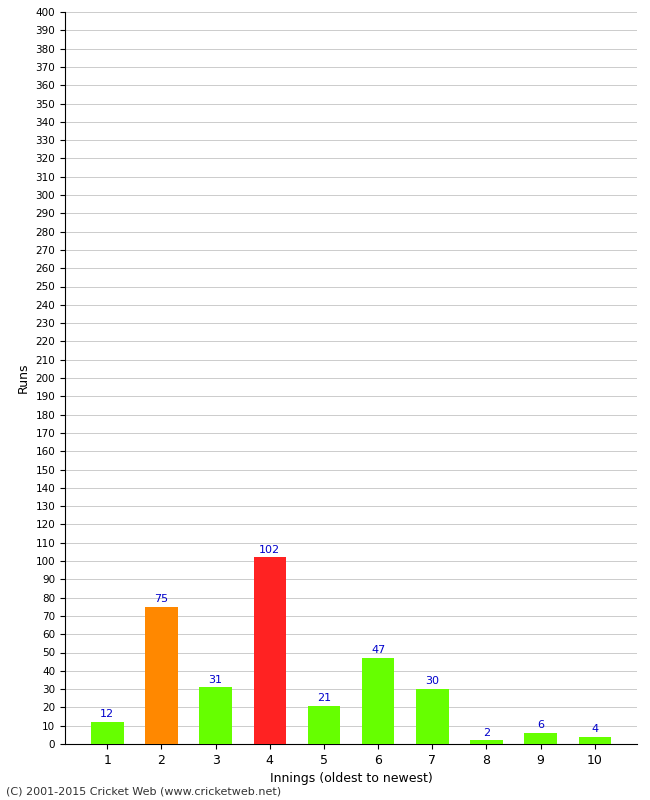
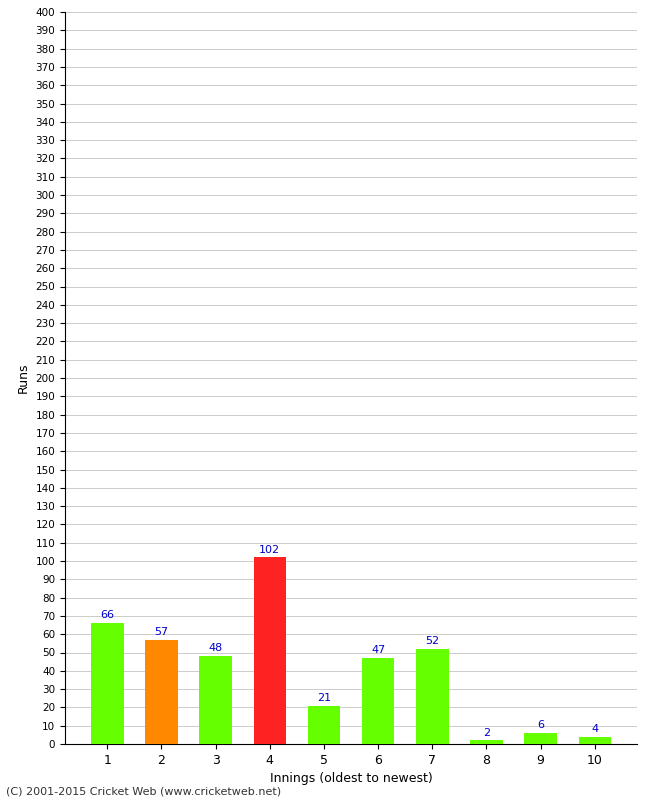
1: 12 -> 66
2: 75 -> 57
3: 31 -> 48
7: 30 -> 52
